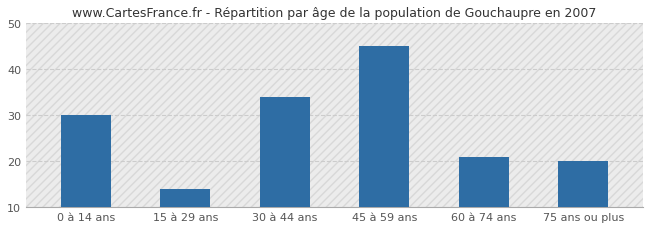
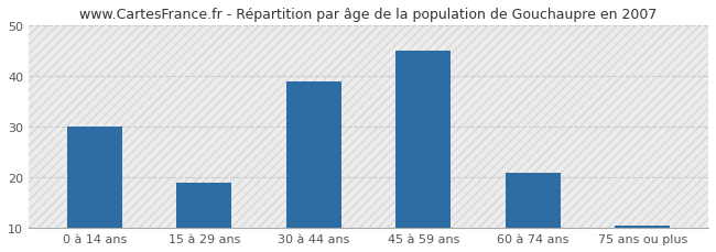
15 à 29 ans: 14.0 -> 19.0
30 à 44 ans: 34.0 -> 39.0
75 ans ou plus: 20.0 -> 10.5
